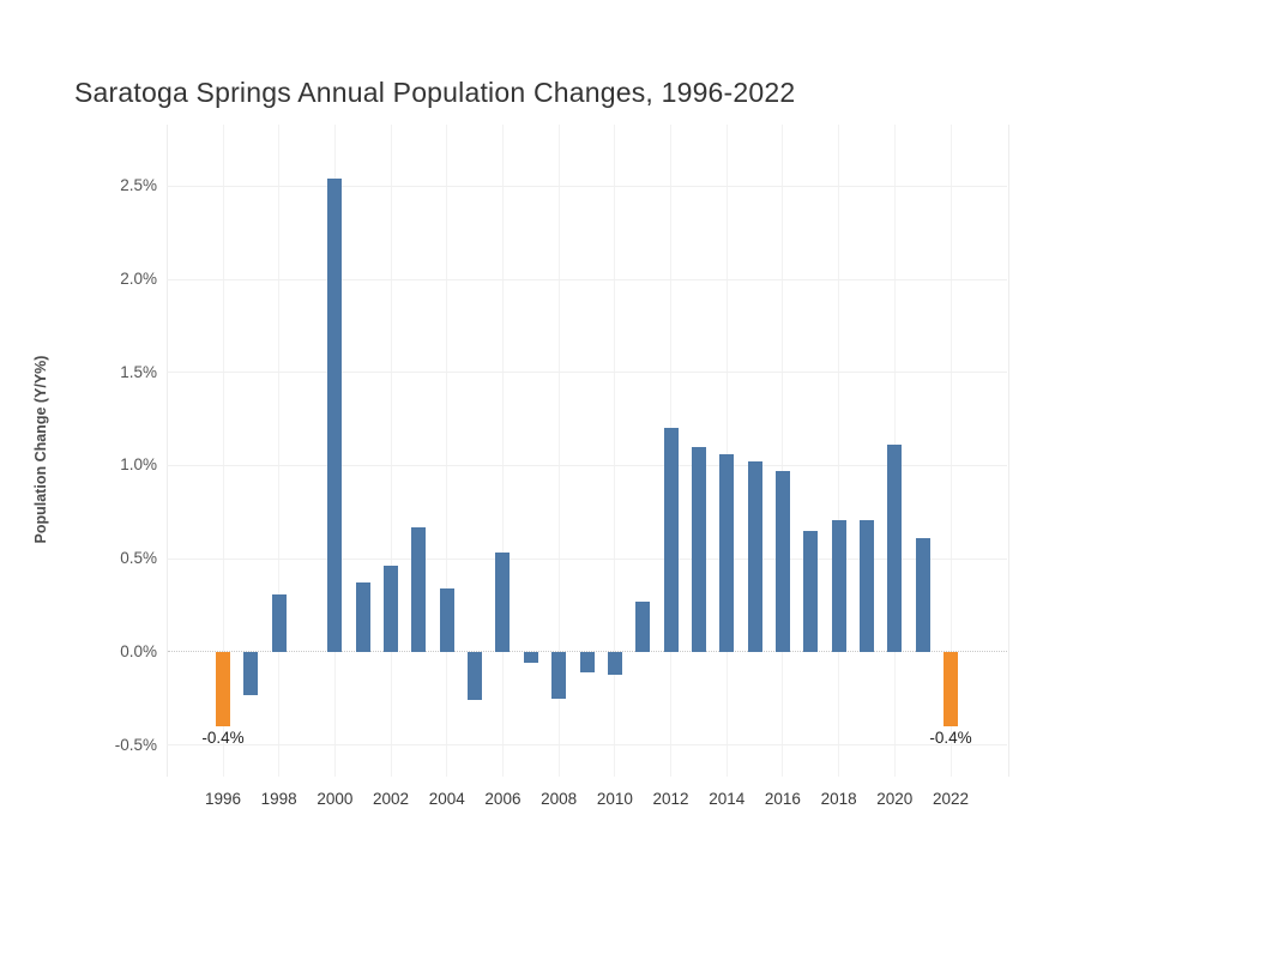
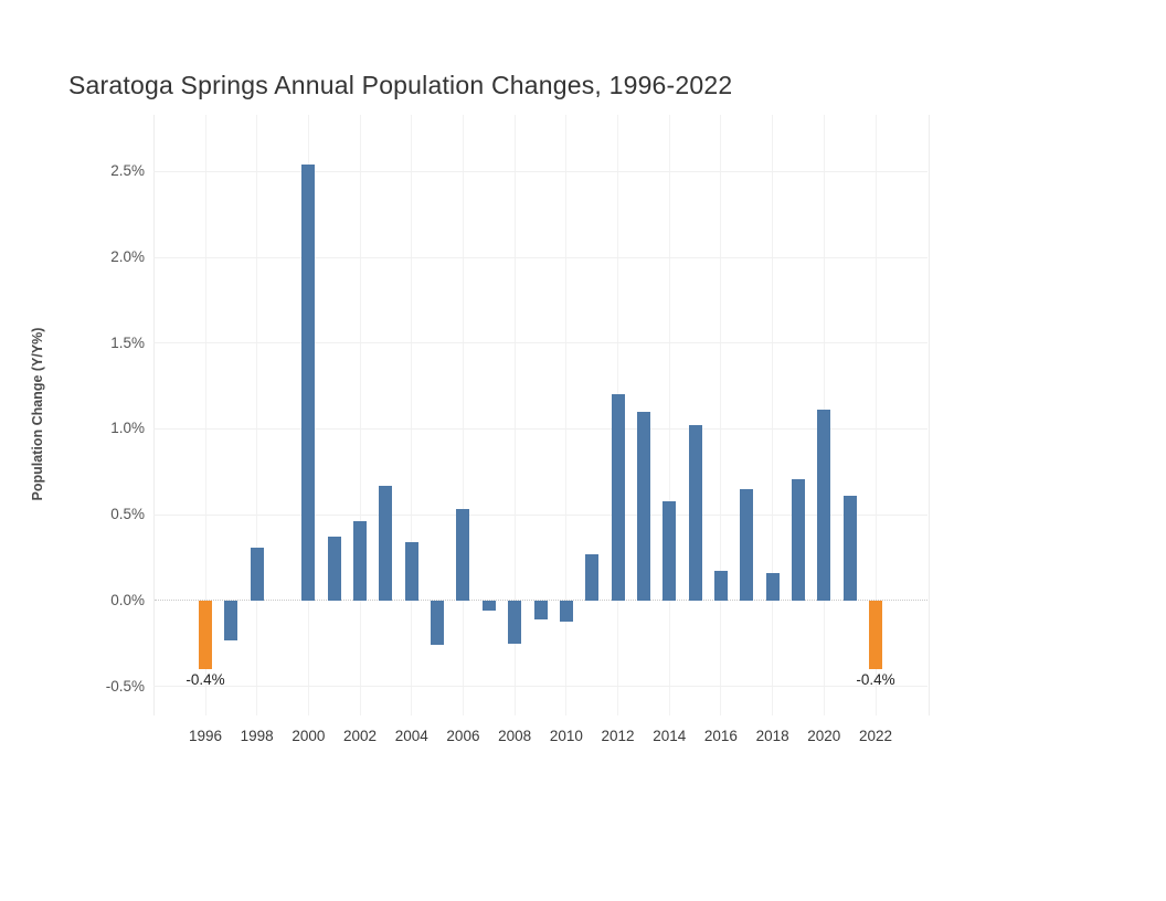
2014: 1.06% -> 0.58%
2016: 0.97% -> 0.17%
2018: 0.71% -> 0.16%
